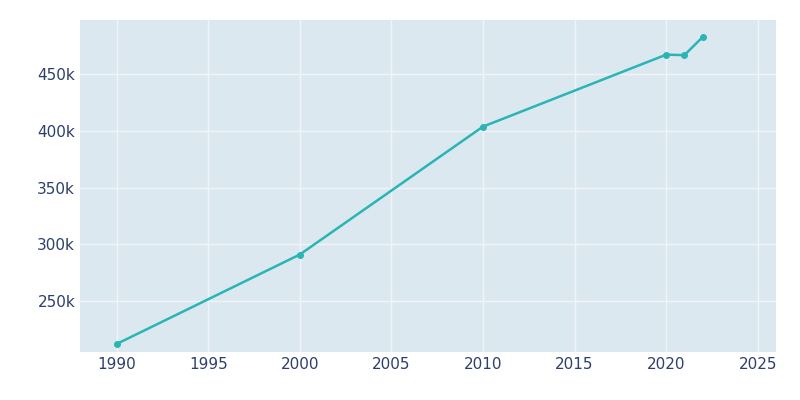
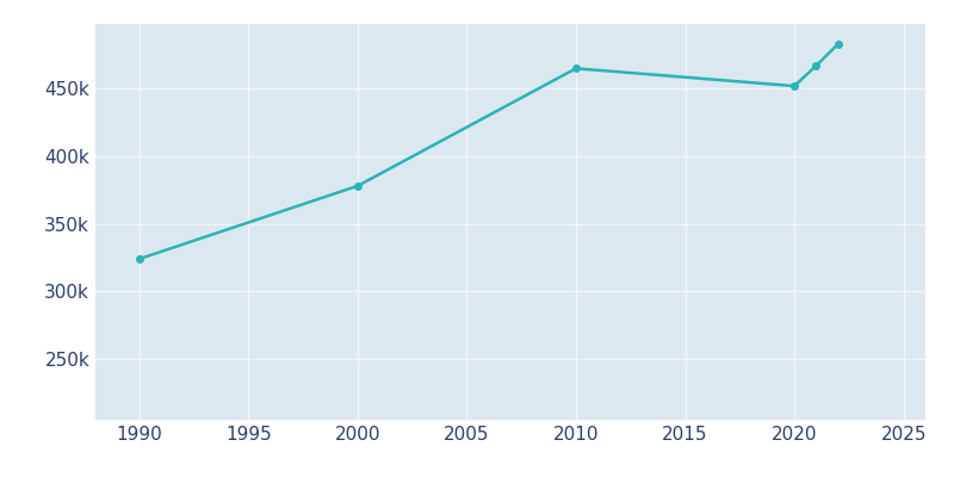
1990: 212k -> 324k
2000: 291k -> 378k
2010: 404k -> 465k
2020: 467k -> 452k
